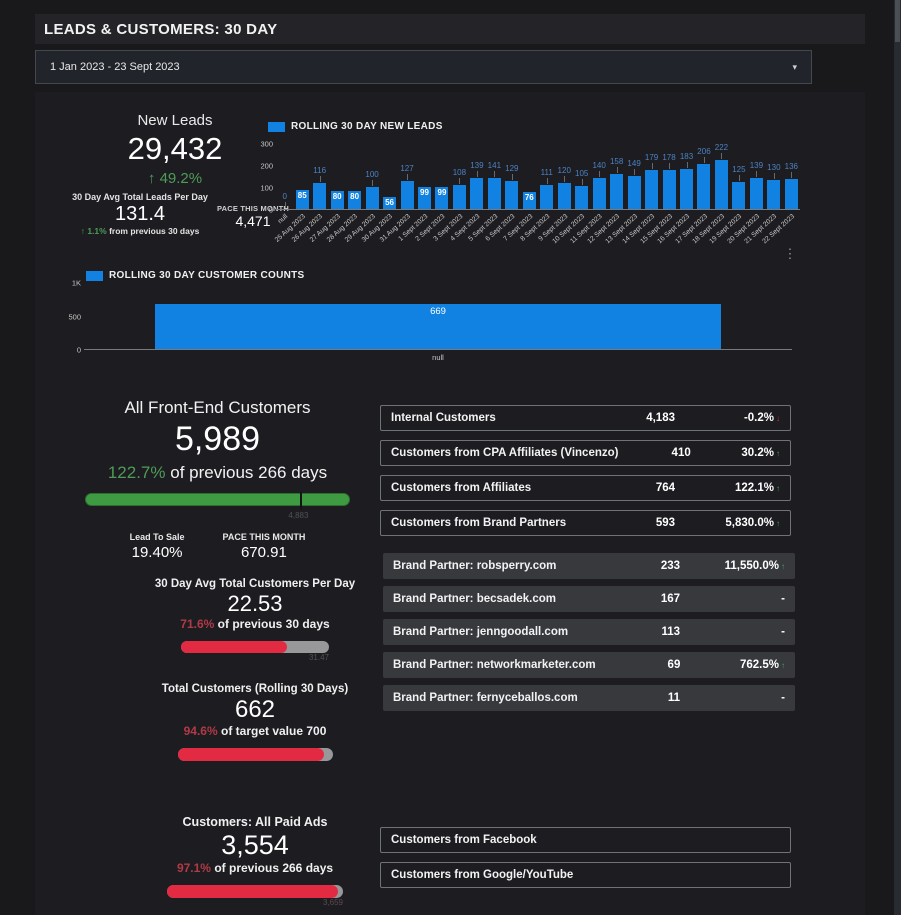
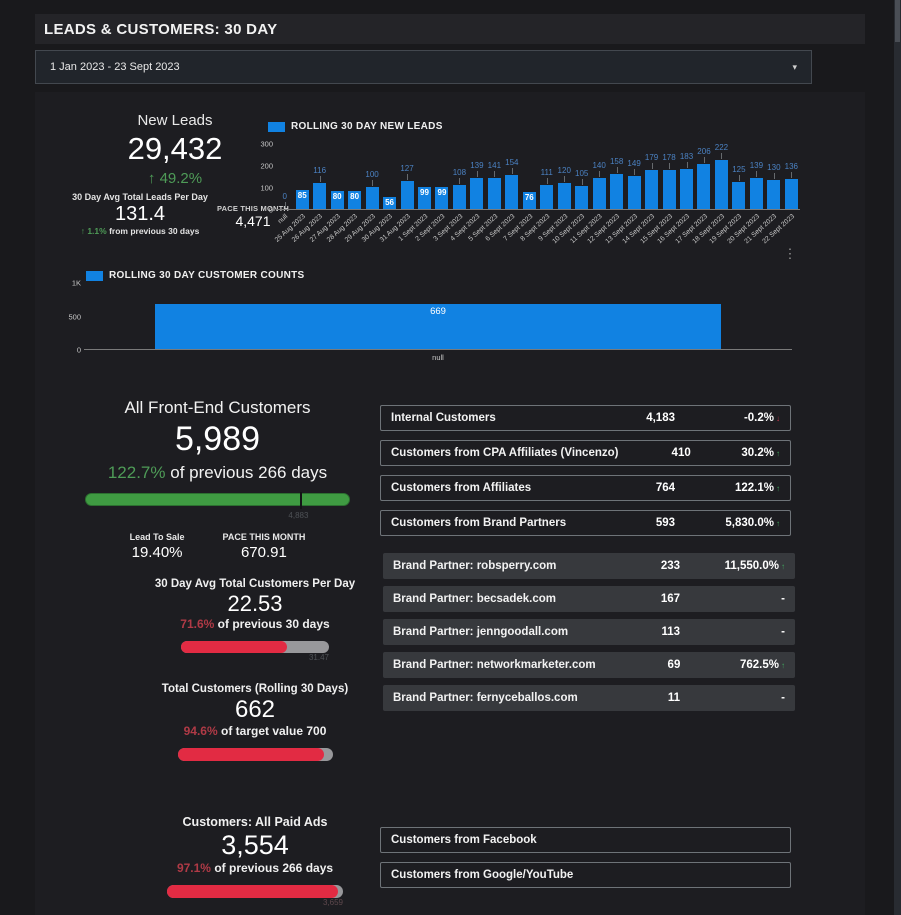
ROLLING 30 DAY NEW LEADS/6 Sept 2023: 129 -> 154
